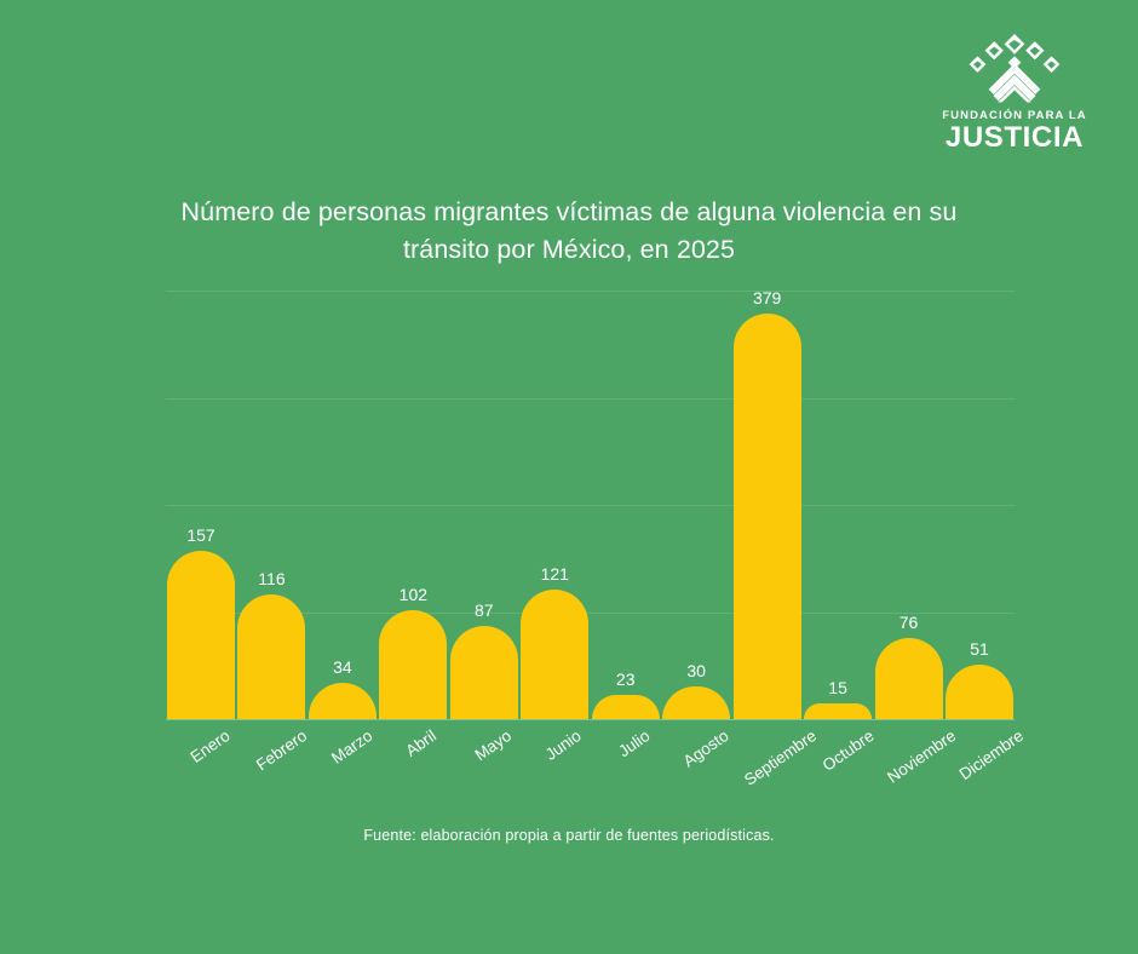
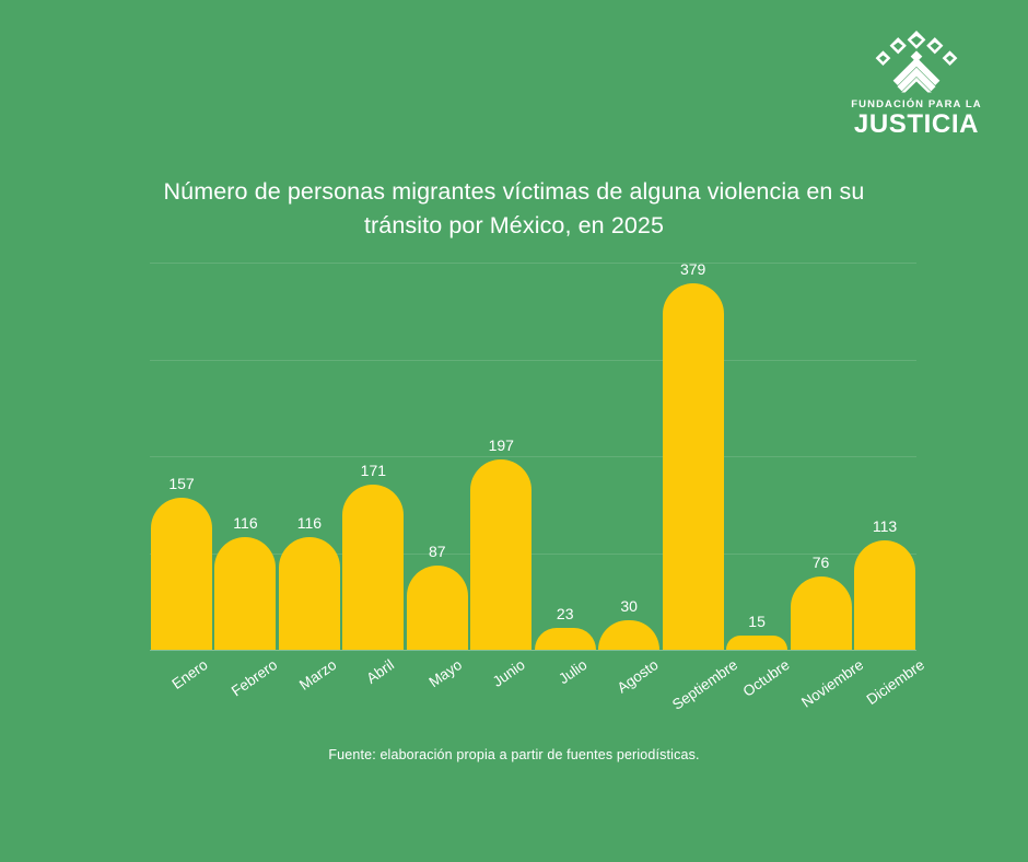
Marzo: 34 -> 116
Abril: 102 -> 171
Junio: 121 -> 197
Diciembre: 51 -> 113
